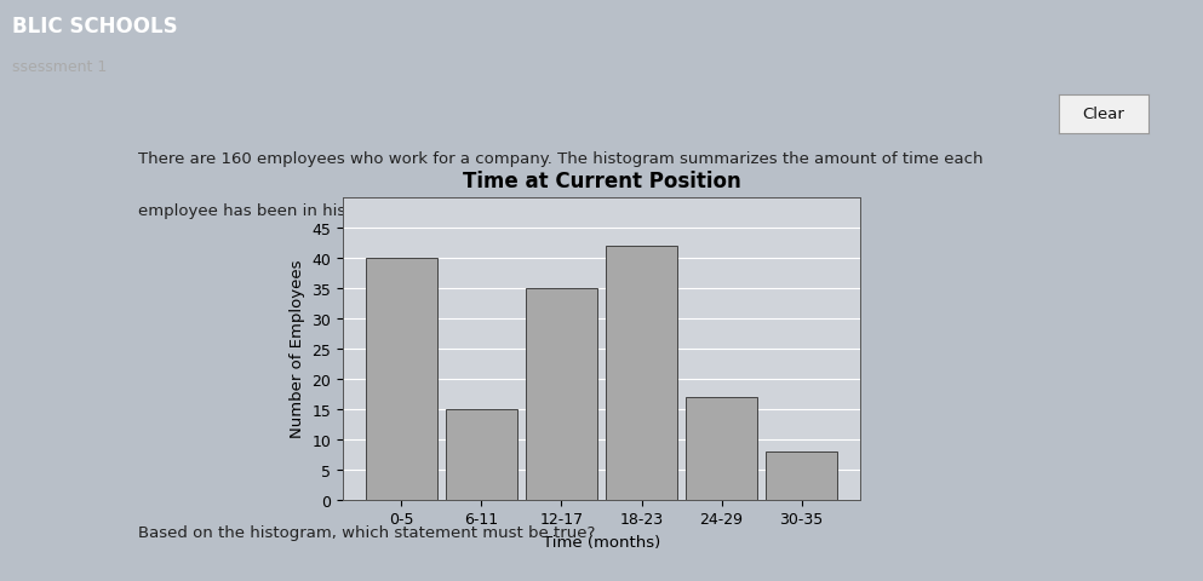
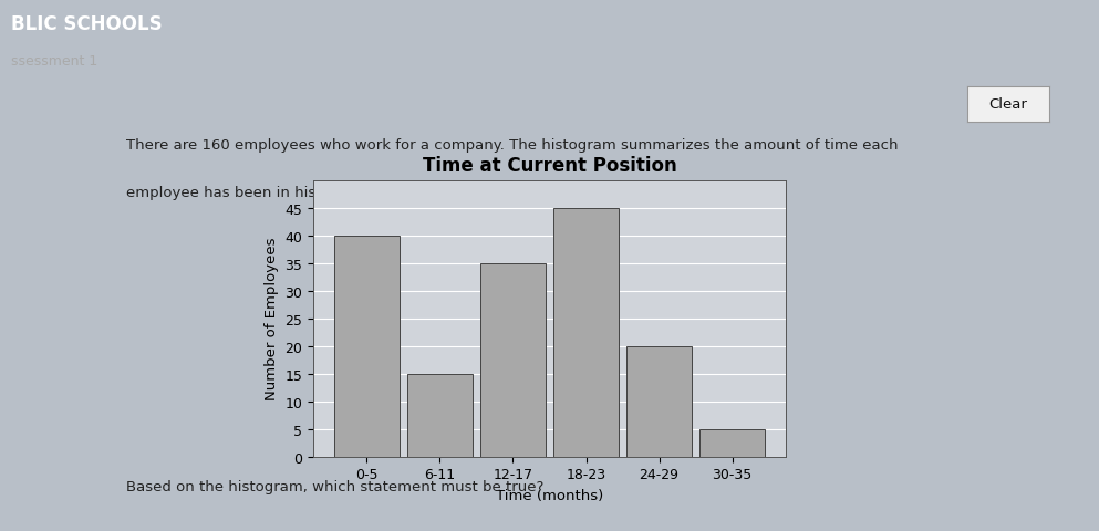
18-23: 42 -> 45
24-29: 17 -> 20
30-35: 8 -> 5
